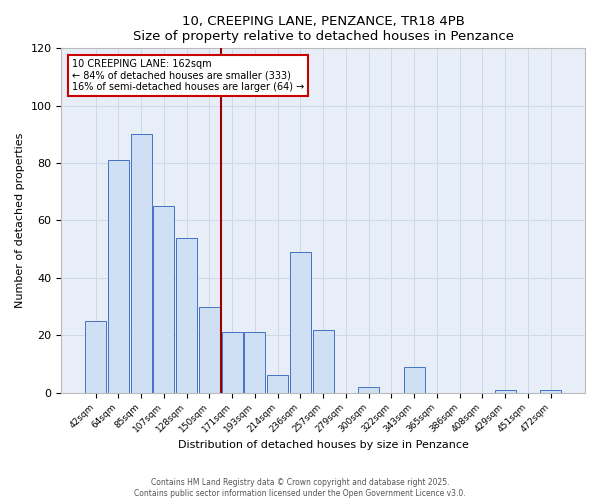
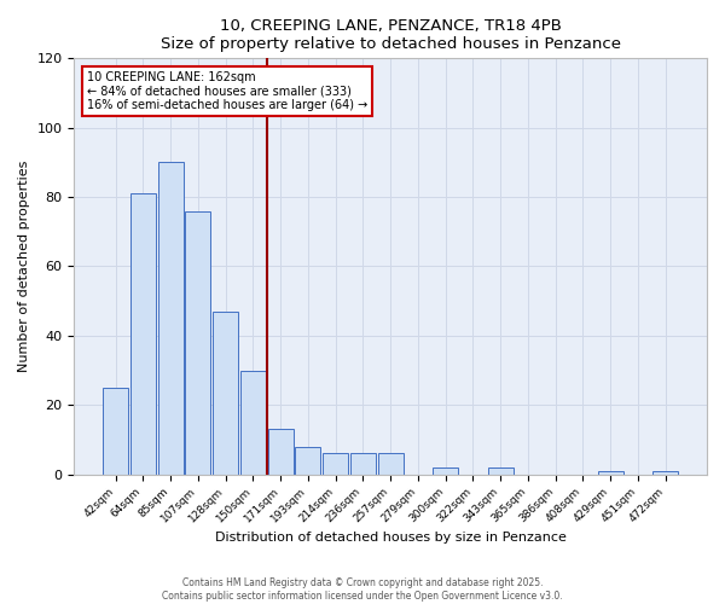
107sqm: 65 -> 76
128sqm: 54 -> 47
171sqm: 21 -> 13
193sqm: 21 -> 8
236sqm: 49 -> 6
257sqm: 22 -> 6
343sqm: 9 -> 2
